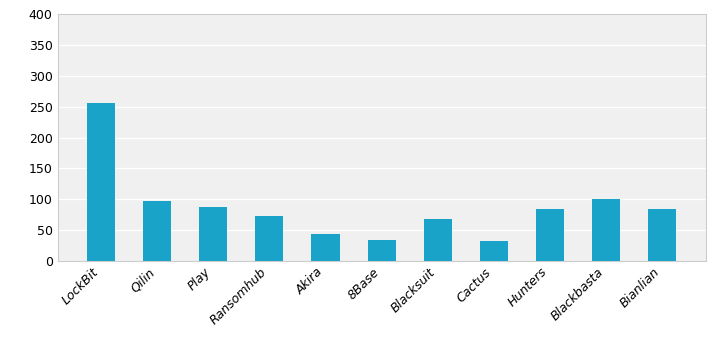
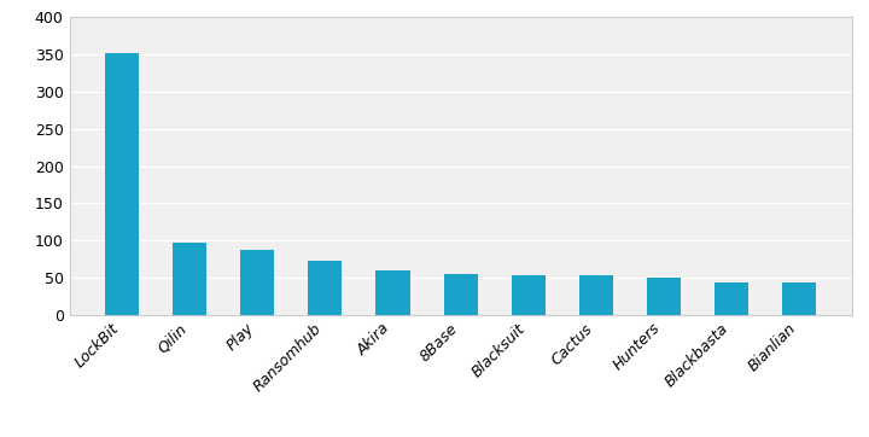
LockBit: 256 -> 352
Akira: 44 -> 59
8Base: 34 -> 55
Blacksuit: 68 -> 53
Cactus: 32 -> 53
Hunters: 84 -> 50
Blackbasta: 100 -> 43
Bianlian: 84 -> 43
